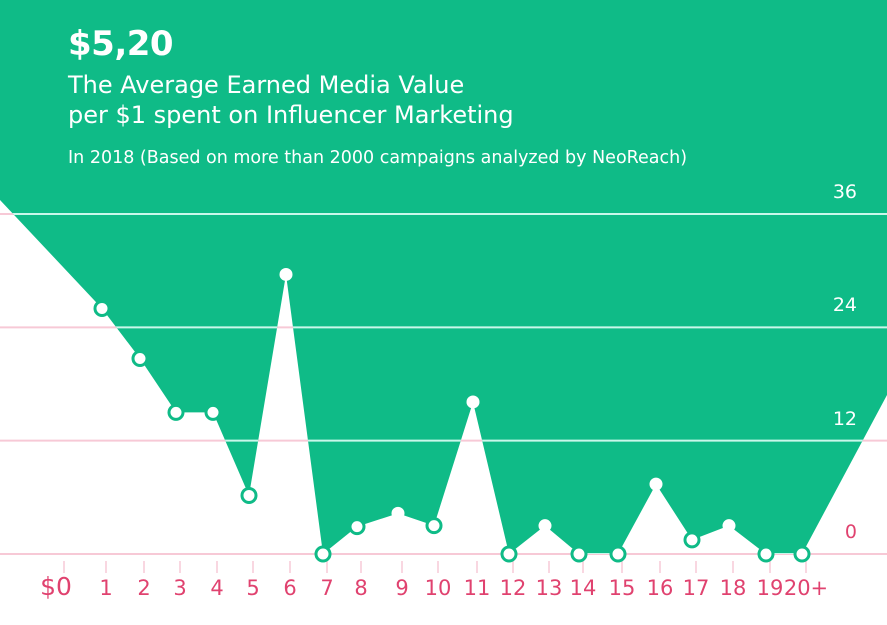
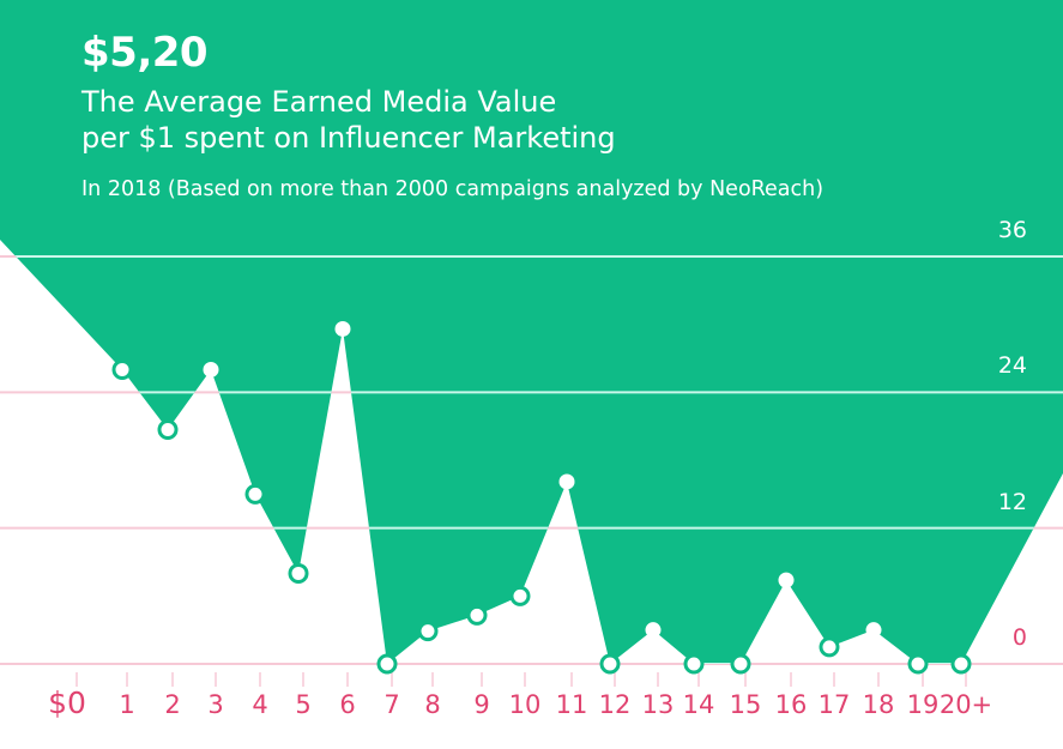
3: 15 -> 26
5: 6 -> 8
10: 3 -> 6
